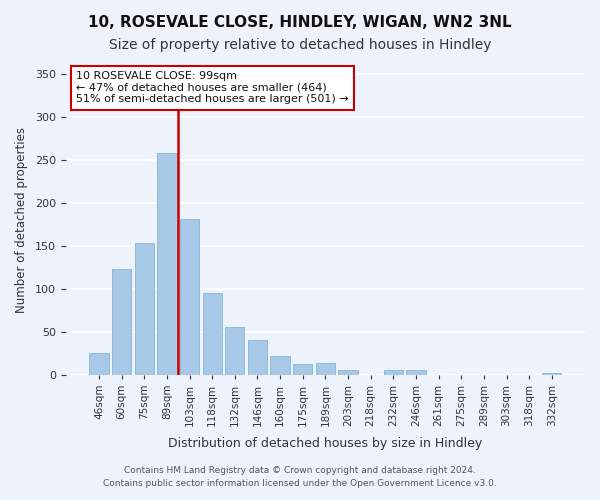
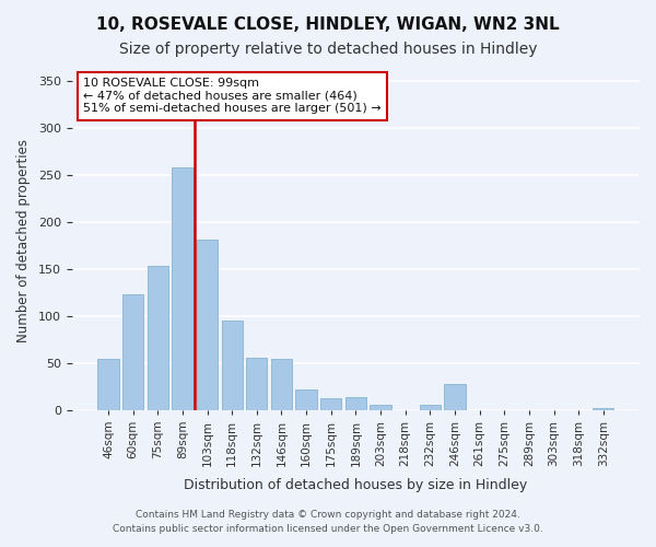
46sqm: 25 -> 54
146sqm: 40 -> 54
246sqm: 5 -> 28
